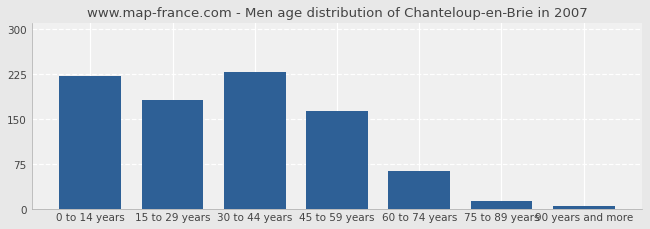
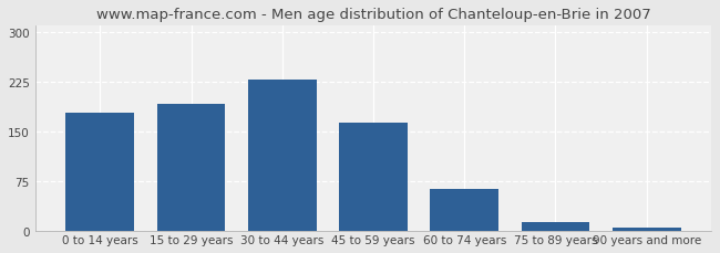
0 to 14 years: 222 -> 178
15 to 29 years: 182 -> 192
